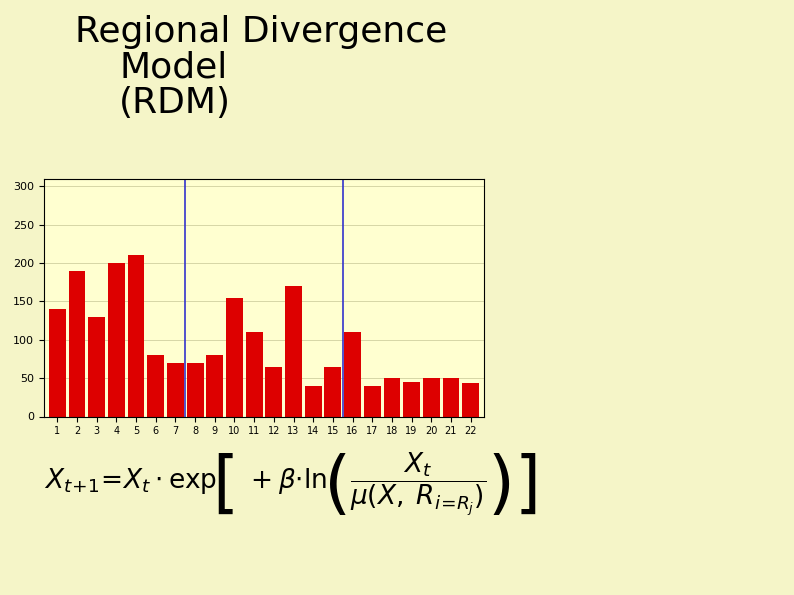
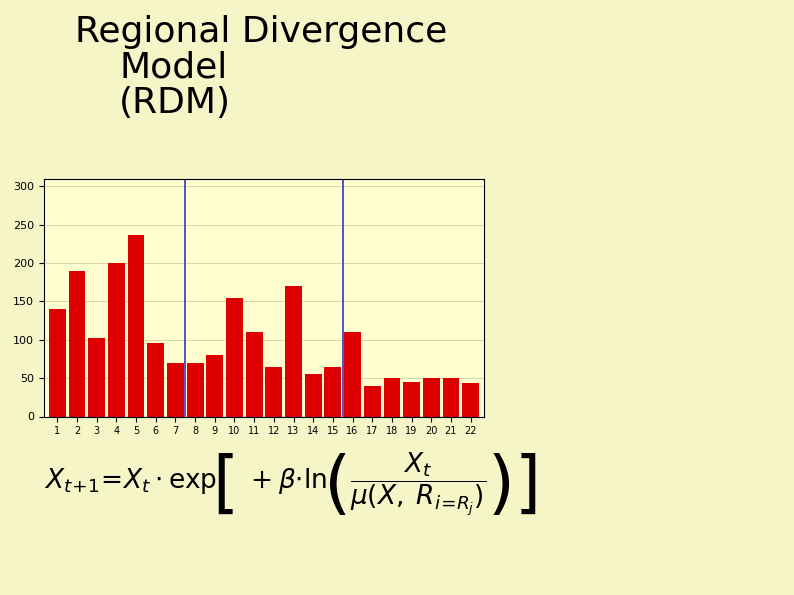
3: 130 -> 102
5: 210 -> 236
6: 80 -> 96
14: 40 -> 56
